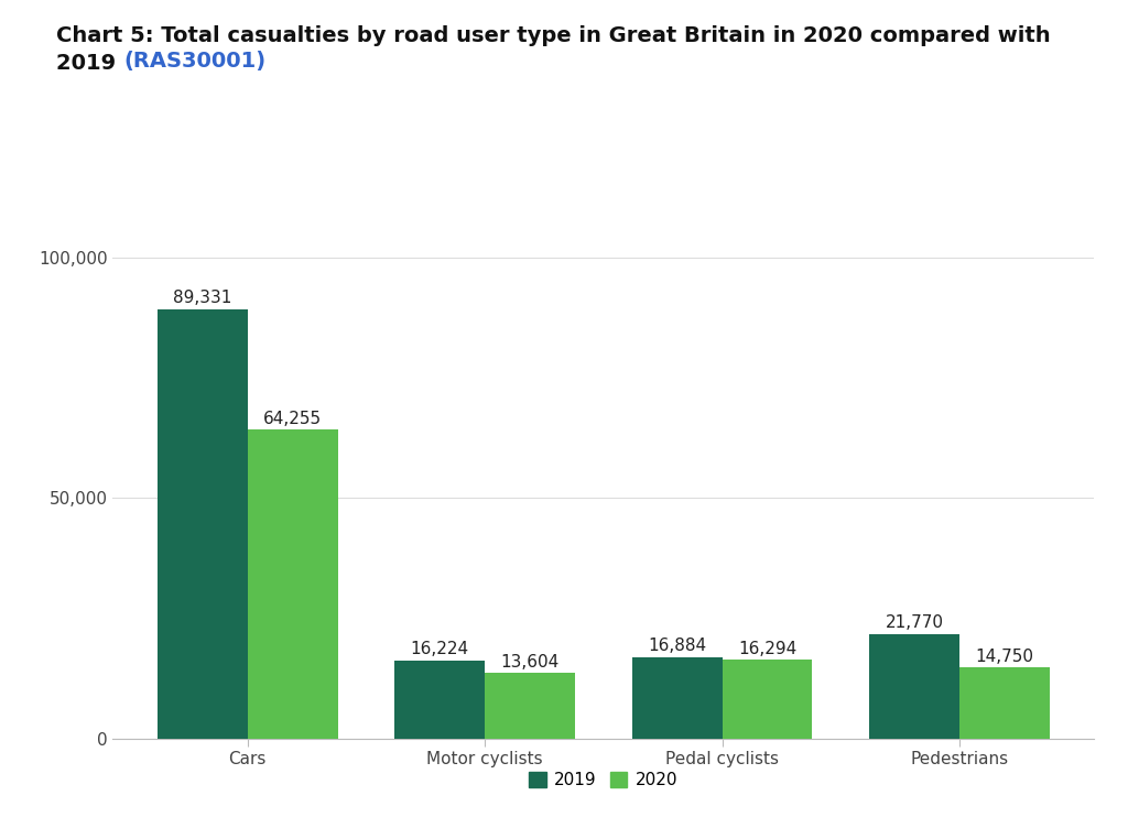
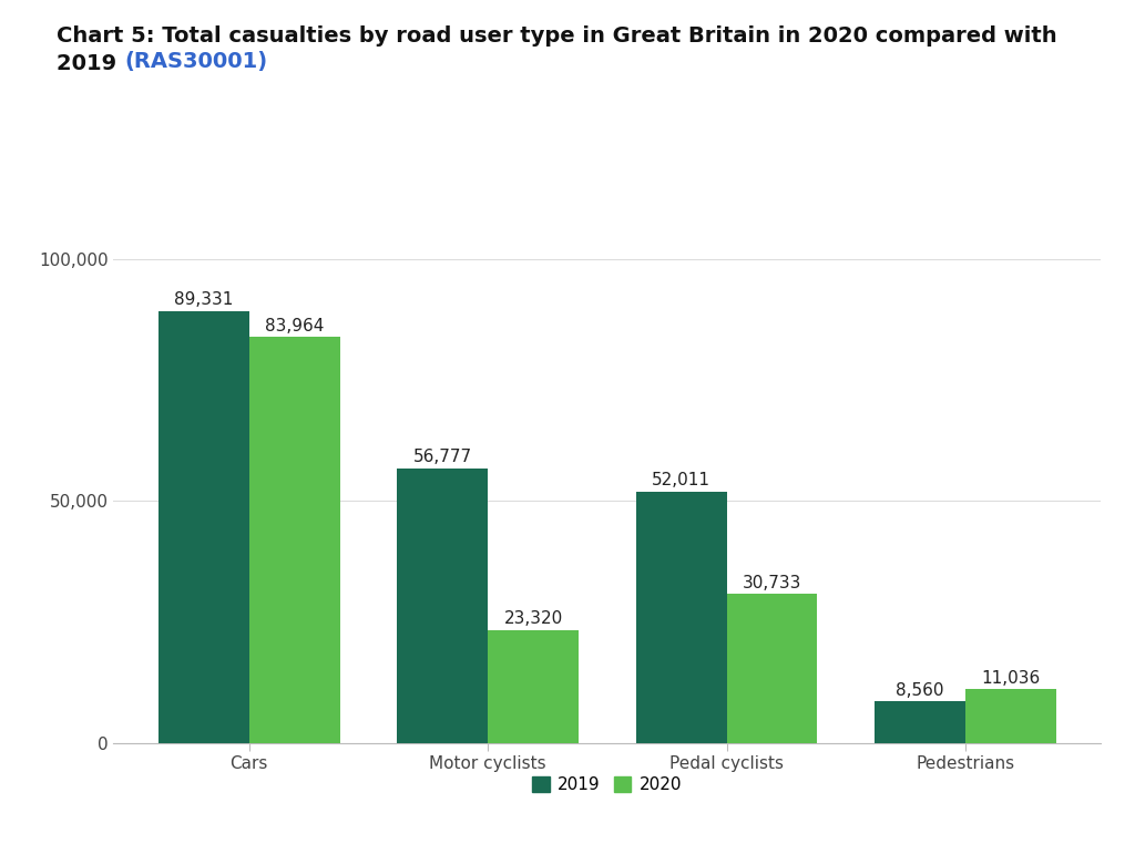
2020/Cars: 64,255 -> 83,964
2019/Motor cyclists: 16,224 -> 56,777
2020/Motor cyclists: 13,604 -> 23,320
2019/Pedal cyclists: 16,884 -> 52,011
2020/Pedal cyclists: 16,294 -> 30,733
2019/Pedestrians: 21,770 -> 8,560
2020/Pedestrians: 14,750 -> 11,036
